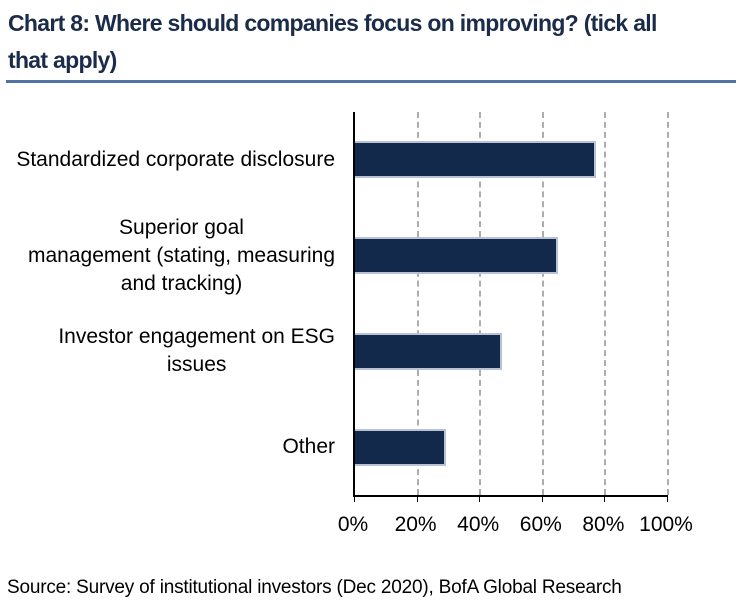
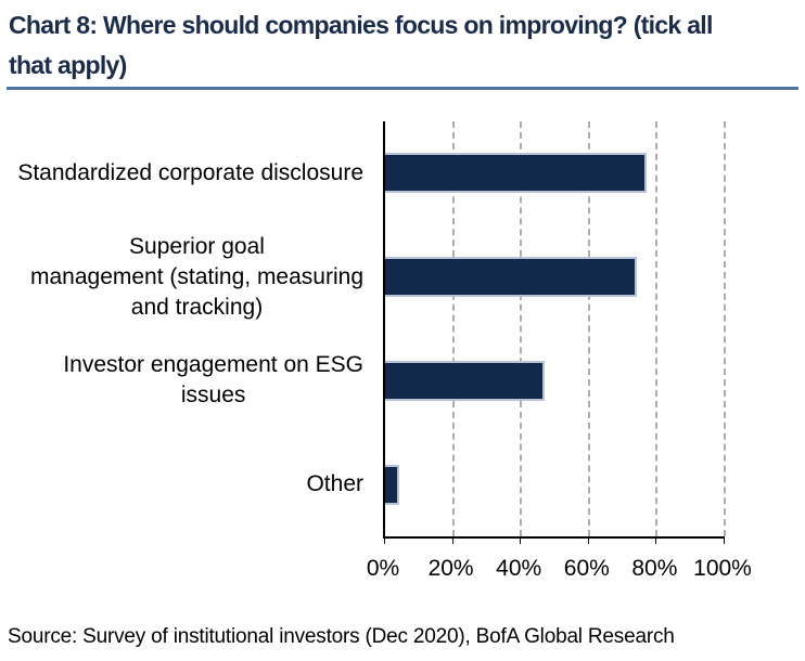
Superior goal management (stating, measuring and tracking): 65% -> 74%
Other: 29% -> 4%
